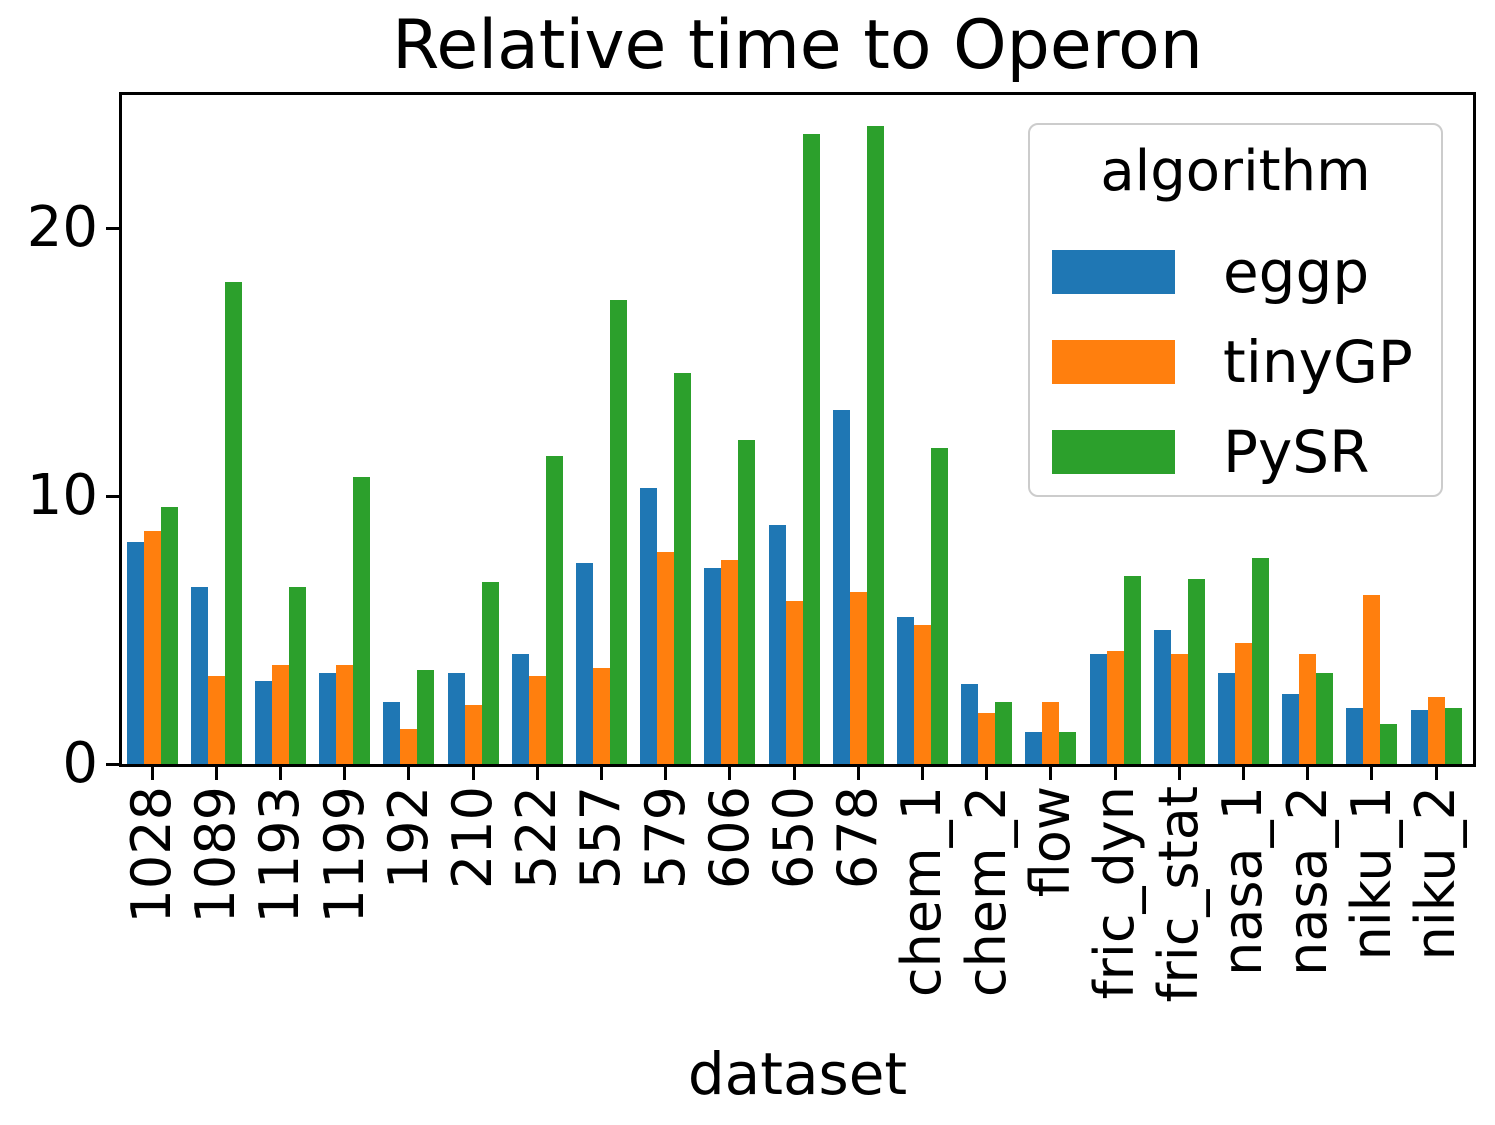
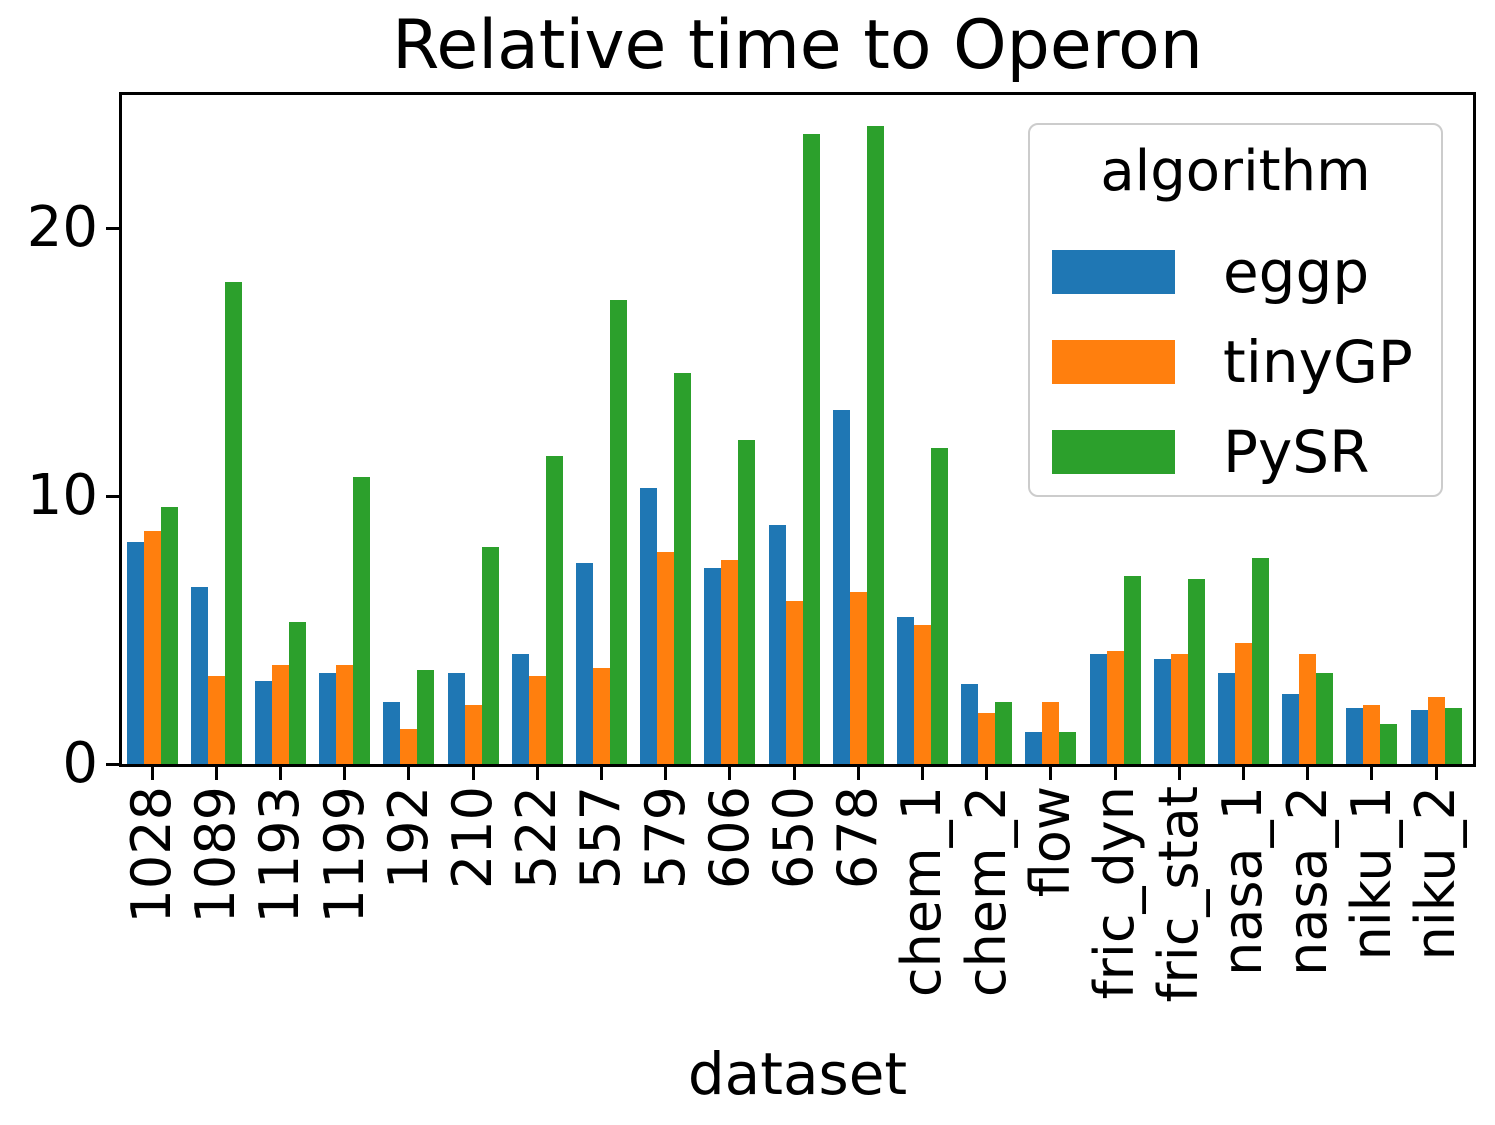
PySR/1193: 6.6 -> 5.3
PySR/210: 6.8 -> 8.1
eggp/fric_stat: 5.0 -> 3.9
tinyGP/niku_1: 6.3 -> 2.2
